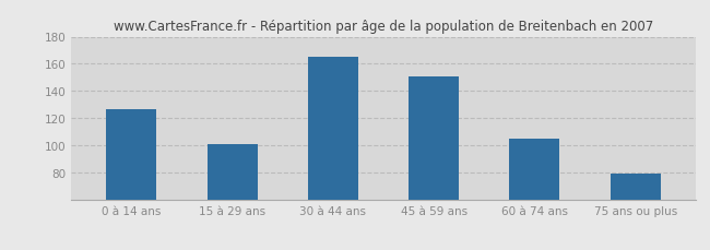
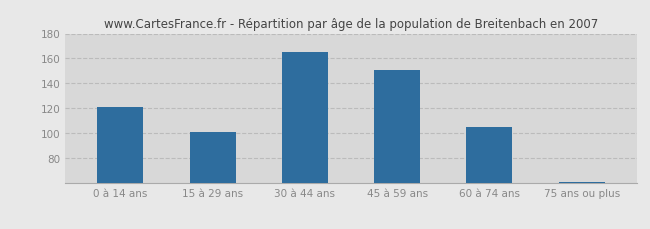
0 à 14 ans: 127 -> 121
75 ans ou plus: 79 -> 61
